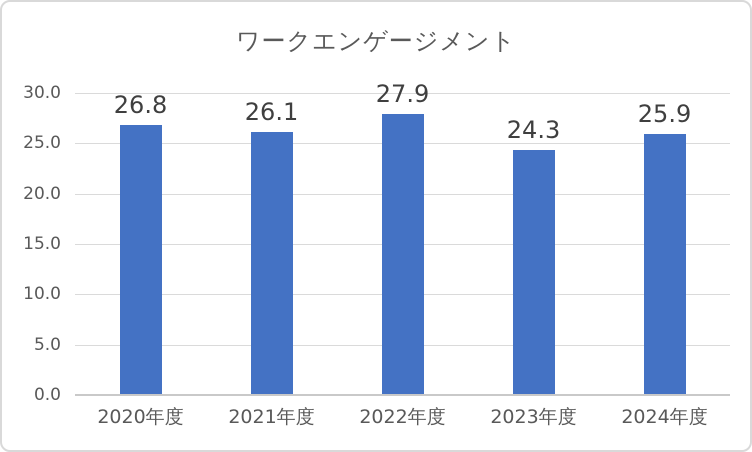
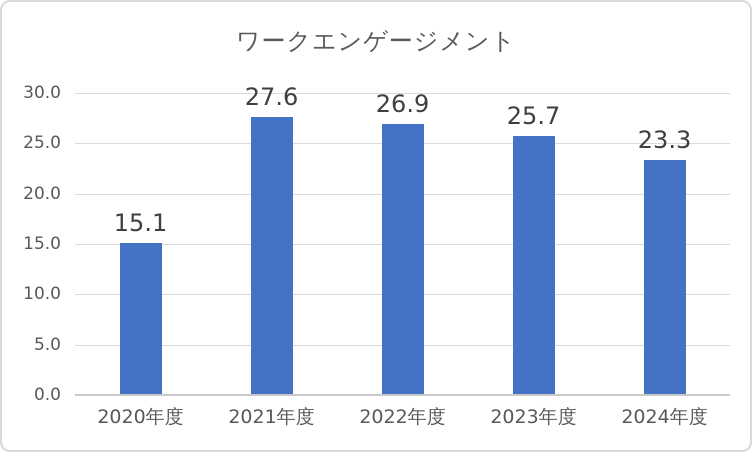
2020年度: 26.8 -> 15.1
2021年度: 26.1 -> 27.6
2022年度: 27.9 -> 26.9
2023年度: 24.3 -> 25.7
2024年度: 25.9 -> 23.3
